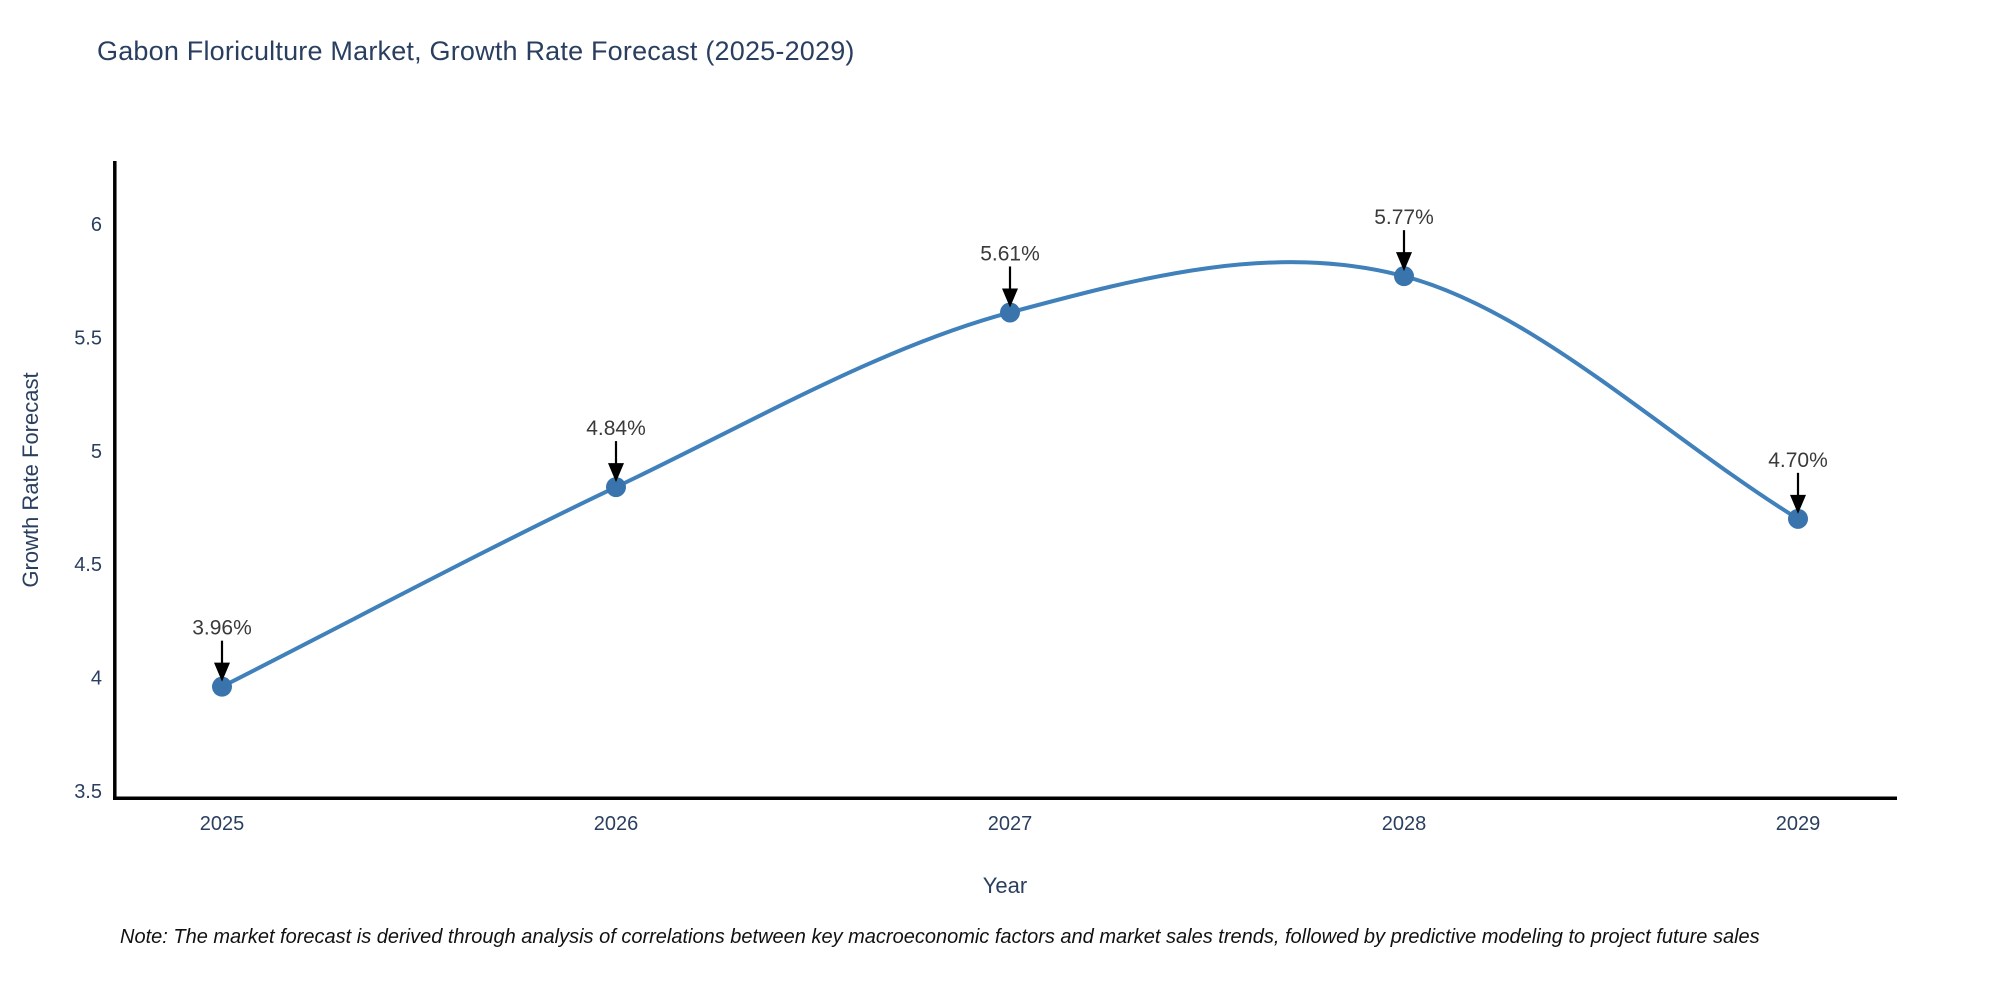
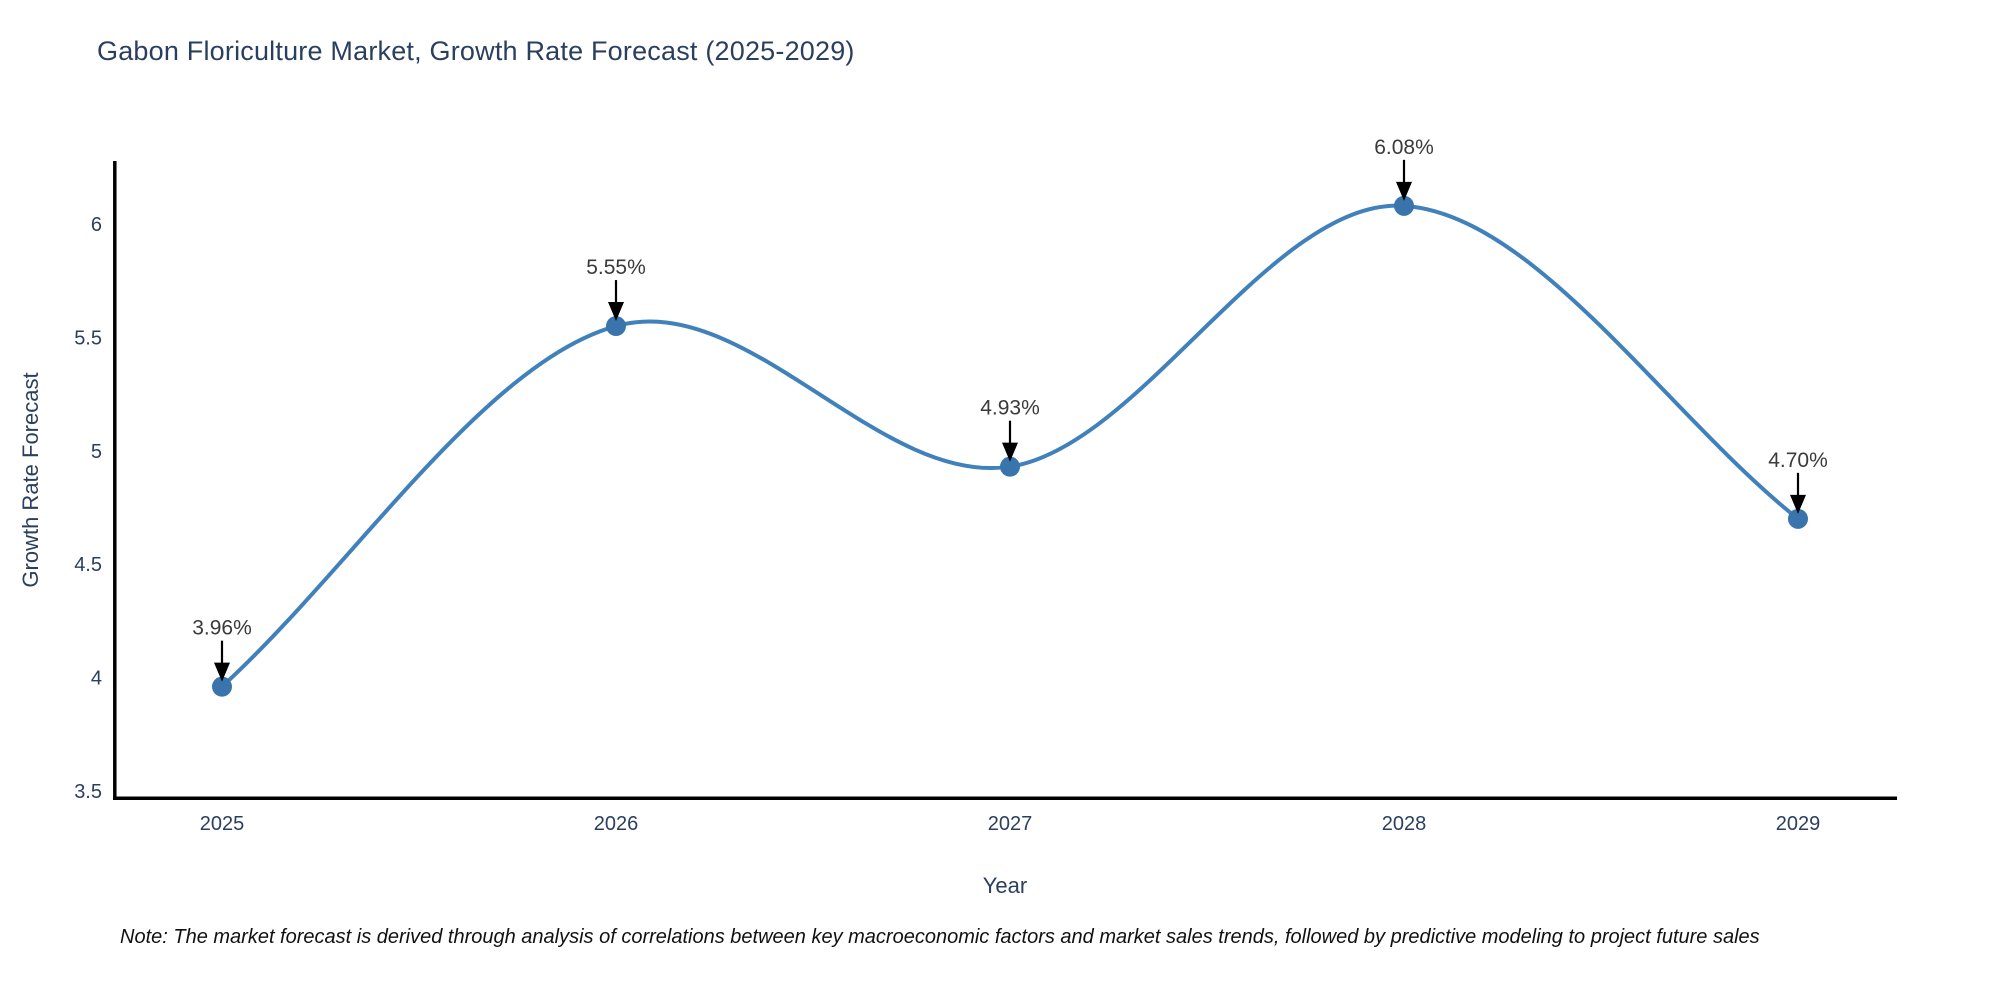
2026: 4.84% -> 5.55%
2027: 5.61% -> 4.93%
2028: 5.77% -> 6.08%
